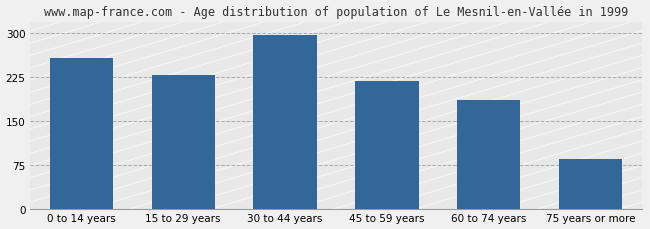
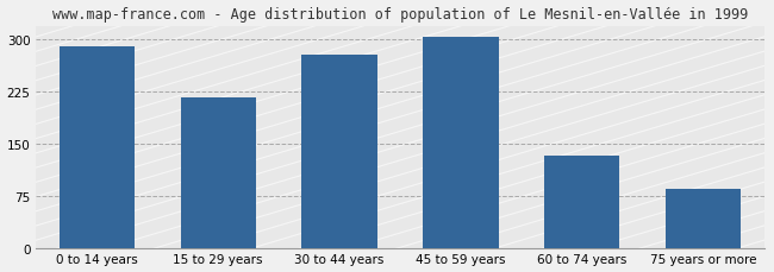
0 to 14 years: 258 -> 290
15 to 29 years: 228 -> 216
30 to 44 years: 297 -> 278
45 to 59 years: 218 -> 304
60 to 74 years: 185 -> 132
